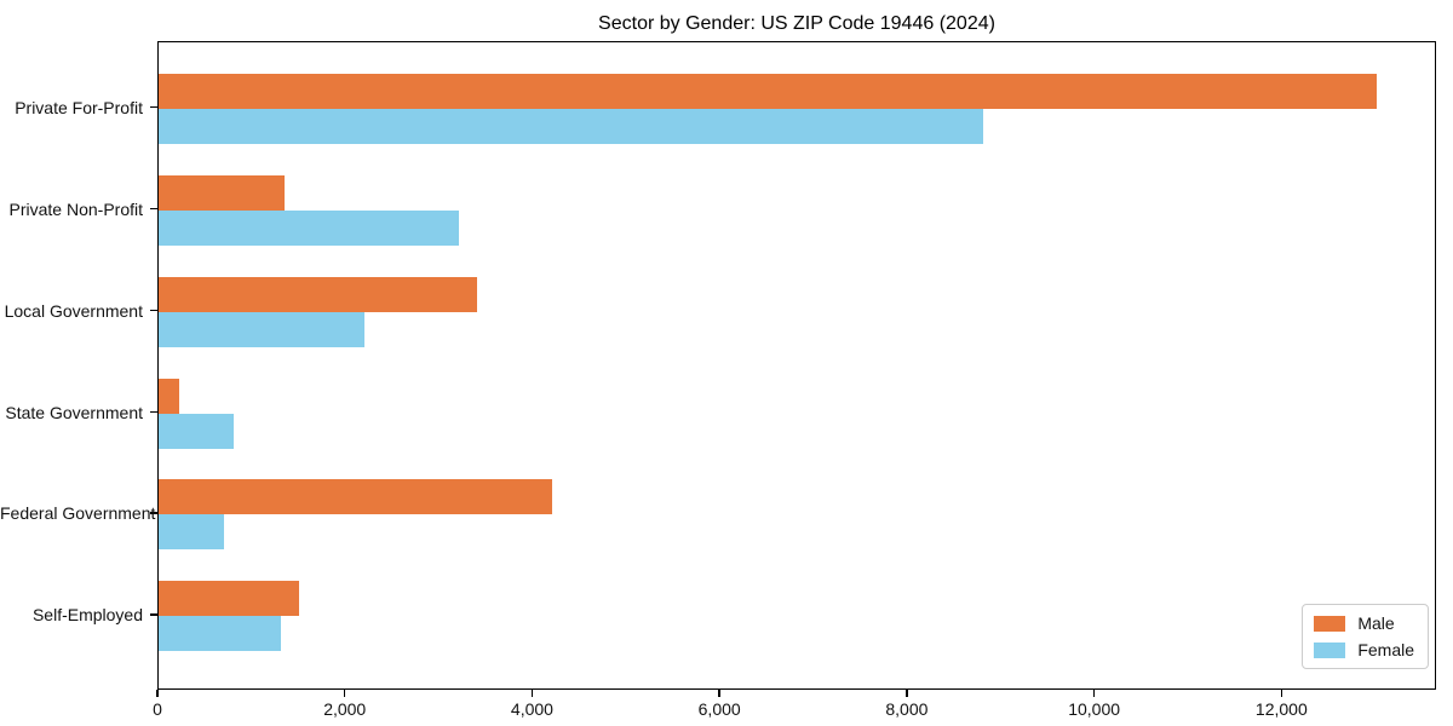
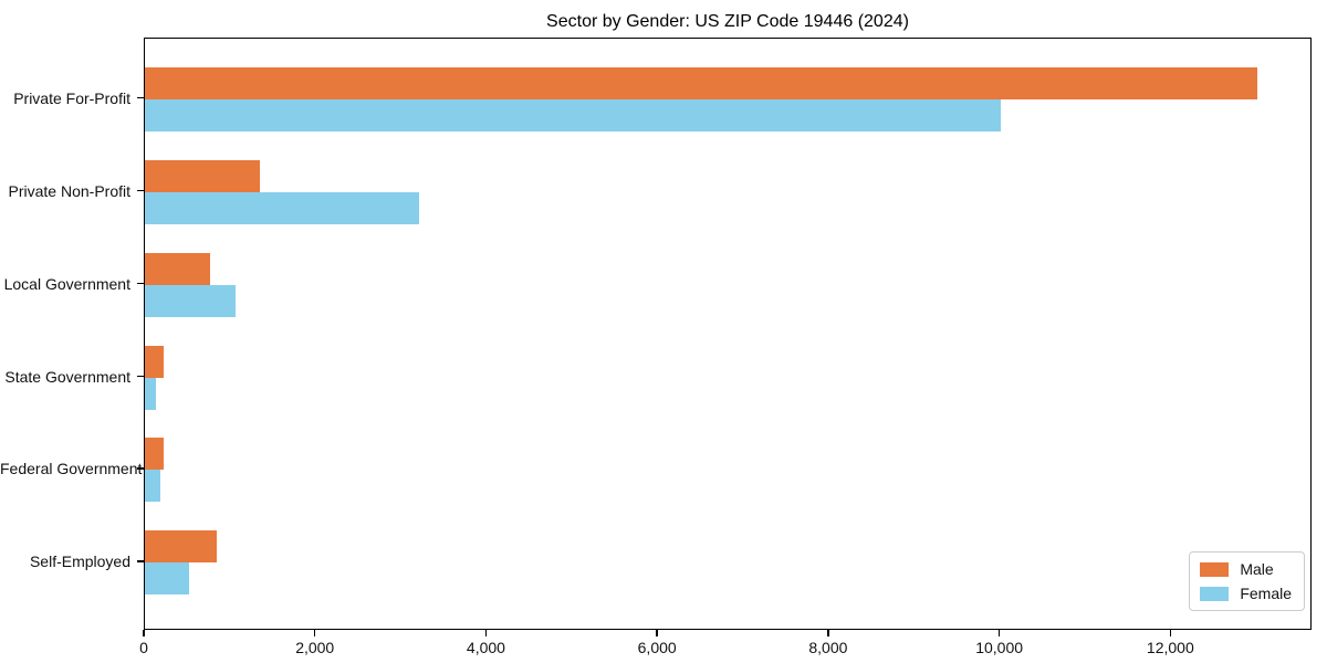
Female/Private For-Profit: 8800 -> 10000
Male/Local Government: 3400 -> 800
Female/Local Government: 2200 -> 1100
Female/State Government: 800 -> 100
Male/Federal Government: 4200 -> 200
Female/Federal Government: 700 -> 200
Male/Self-Employed: 1500 -> 800
Female/Self-Employed: 1300 -> 500
